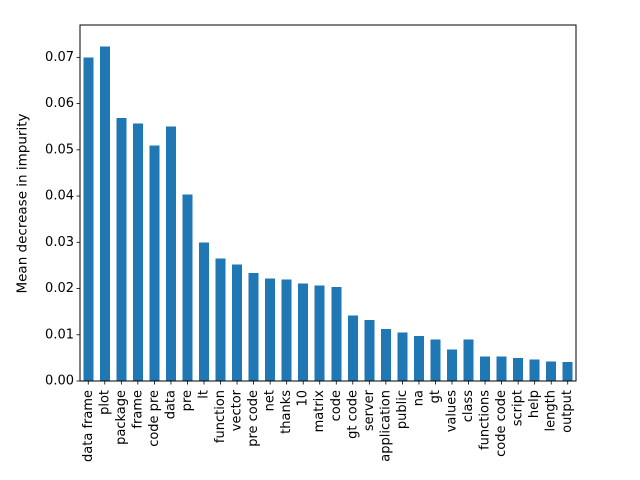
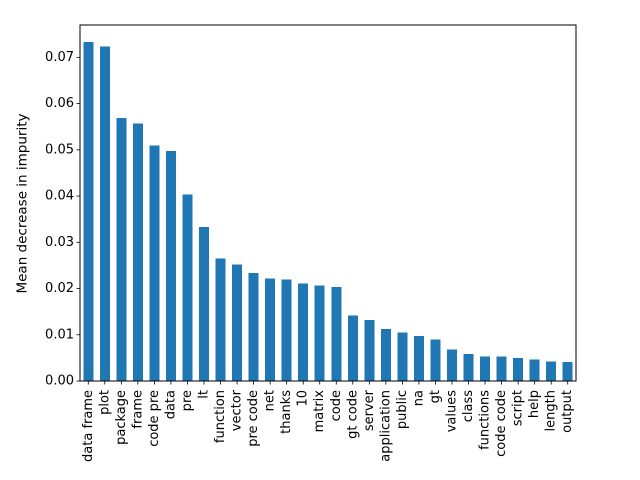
data frame: 0.070 -> 0.073
data: 0.055 -> 0.050
lt: 0.030 -> 0.033
class: 0.009 -> 0.006
